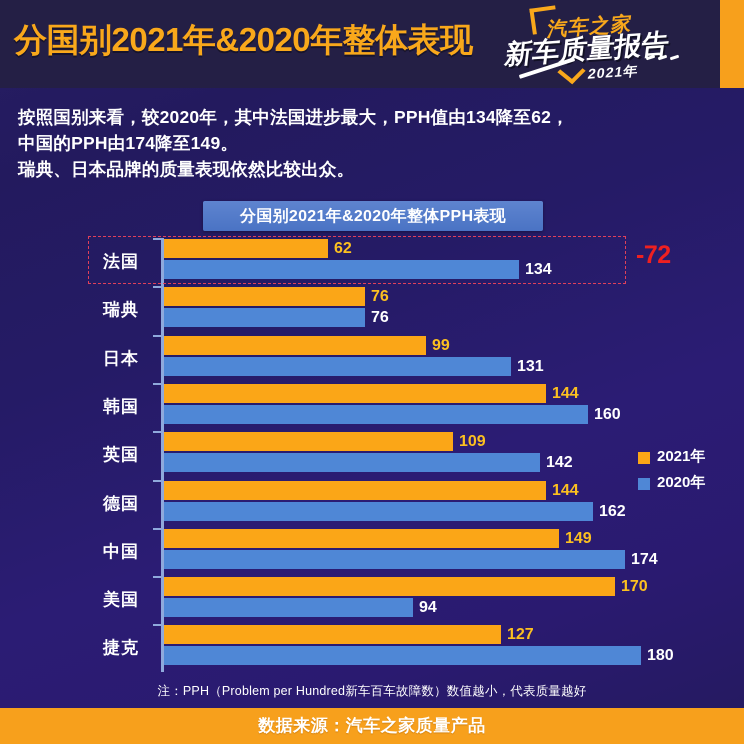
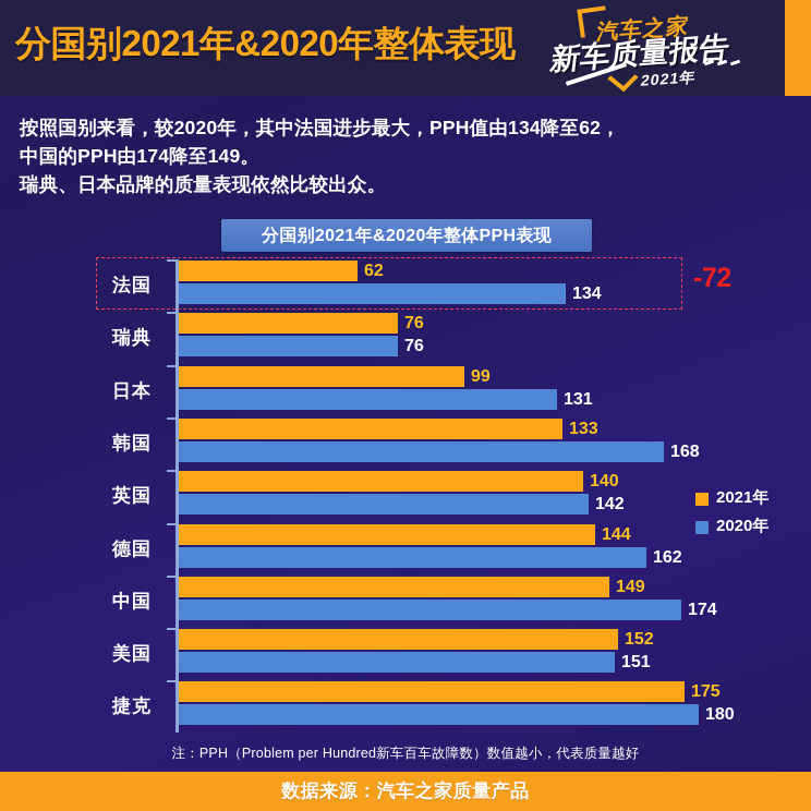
2021年/韩国: 144 -> 133
2020年/韩国: 160 -> 168
2021年/英国: 109 -> 140
2021年/美国: 170 -> 152
2020年/美国: 94 -> 151
2021年/捷克: 127 -> 175
